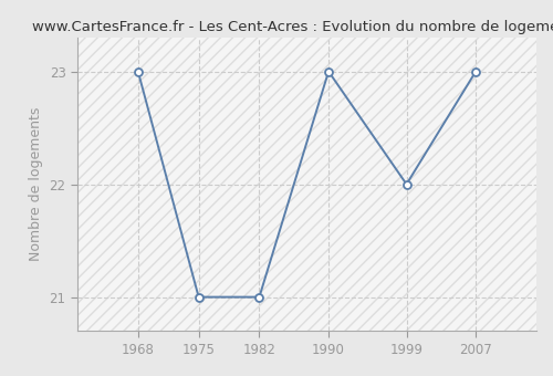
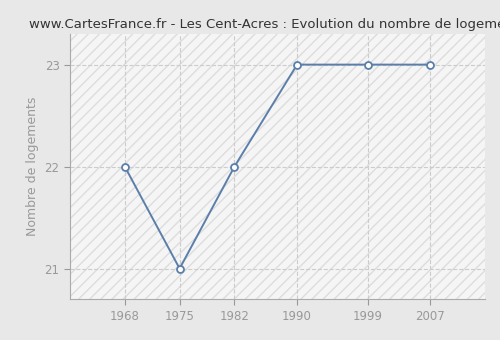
1968: 23 -> 22
1982: 21 -> 22
1999: 22 -> 23
